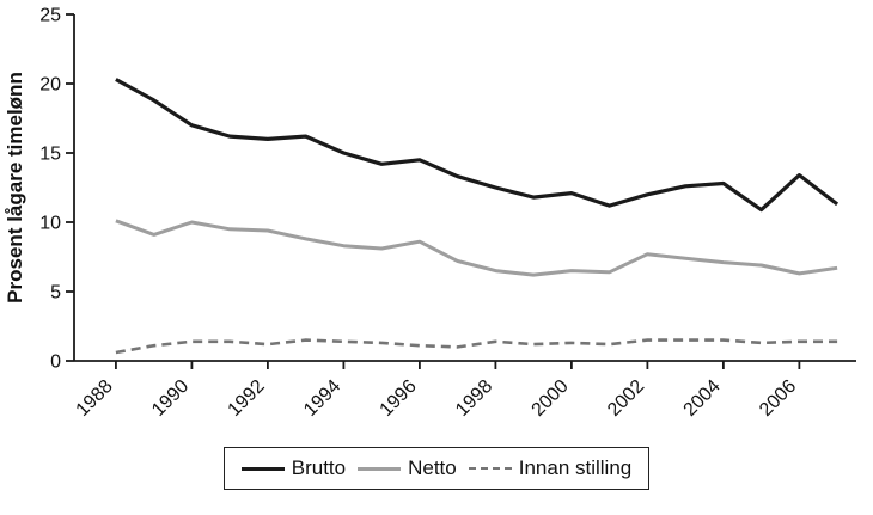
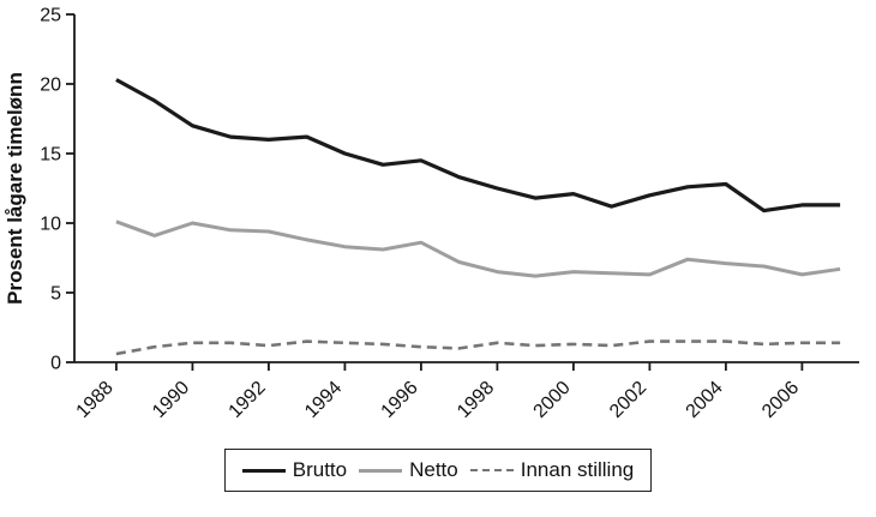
Netto/2002: 7.7 -> 6.3
Brutto/2006: 13.4 -> 11.3
